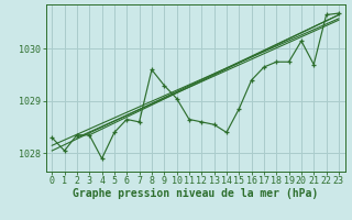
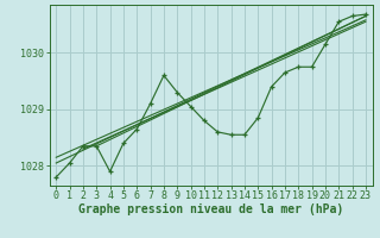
0: 1028.30 -> 1027.80
7: 1028.60 -> 1029.10
11: 1028.65 -> 1028.80
14: 1028.40 -> 1028.55
21: 1029.70 -> 1030.55
